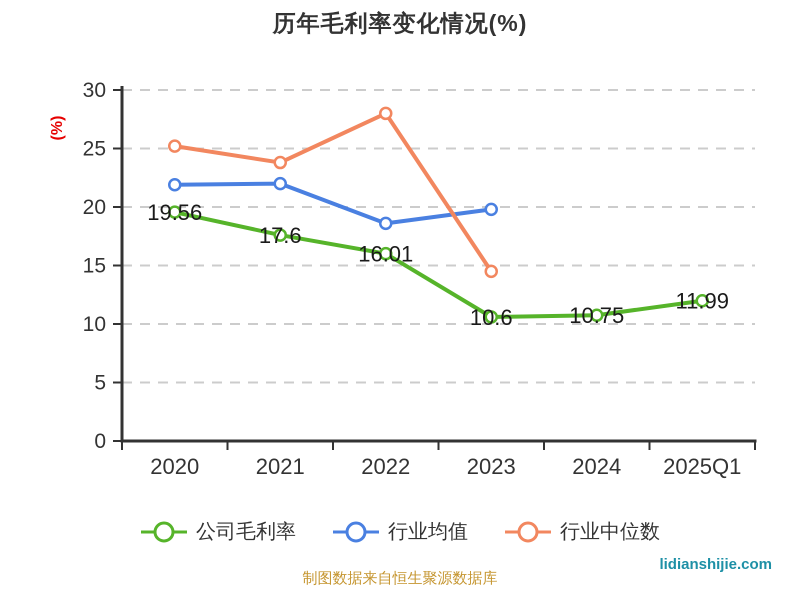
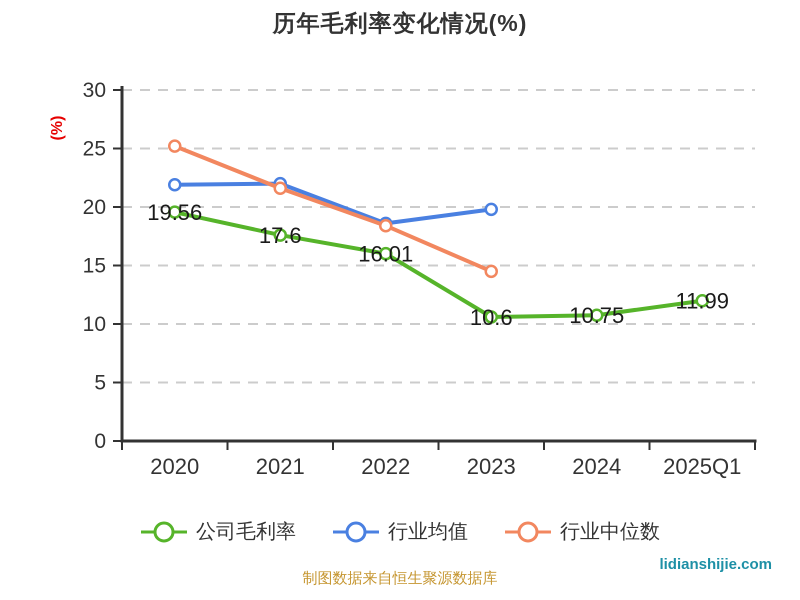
行业中位数/2021: 23.8 -> 21.6
行业中位数/2022: 28.0 -> 18.4
